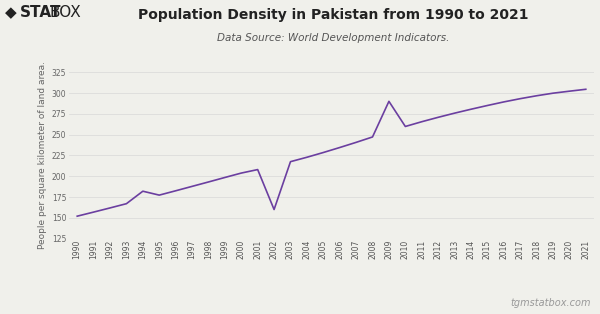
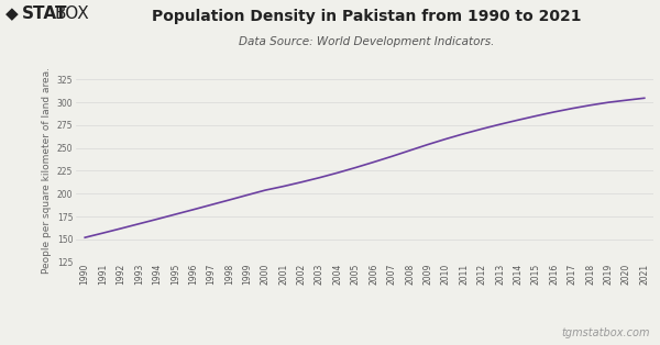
1994: 182 -> 172
2002: 160 -> 213
2009: 290 -> 254
